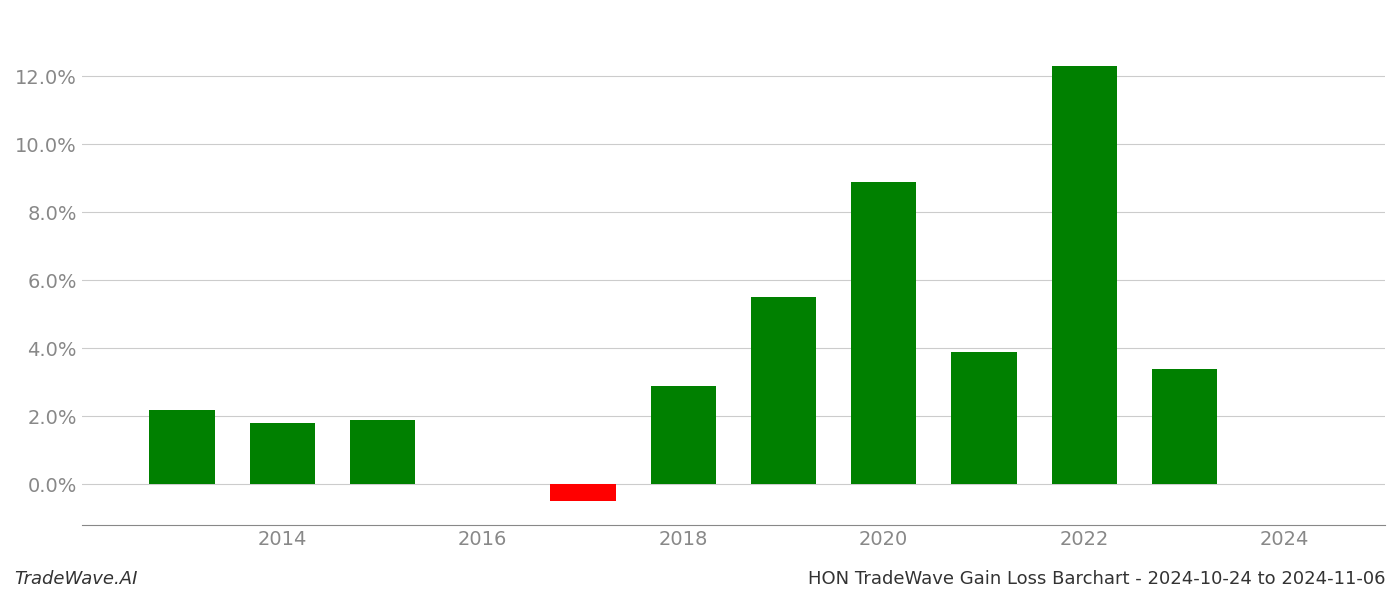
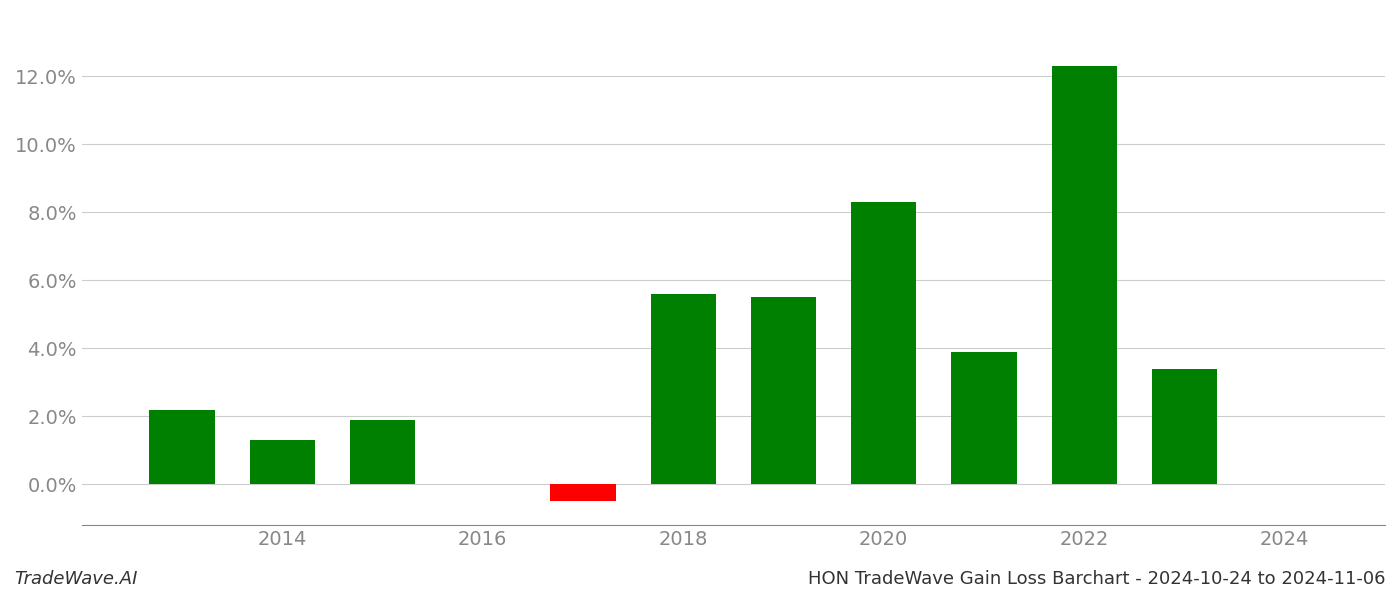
2014: 1.8% -> 1.3%
2018: 2.9% -> 5.6%
2020: 8.9% -> 8.3%
